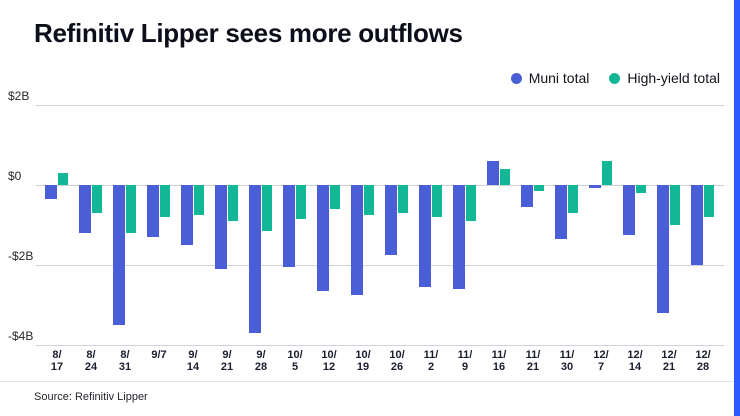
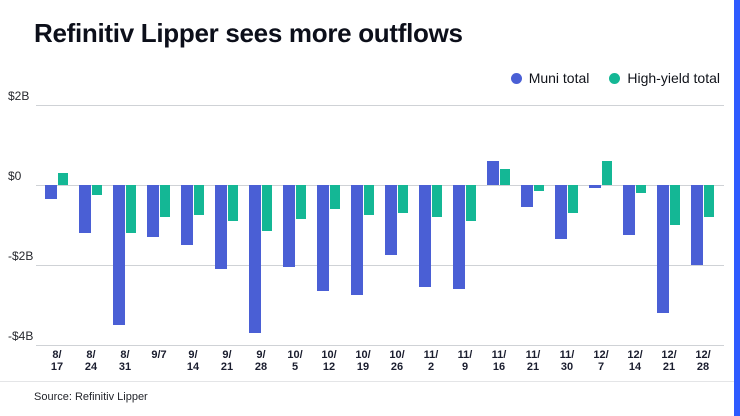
High-yield total/8/24: -$0.7B -> -$0.2B
